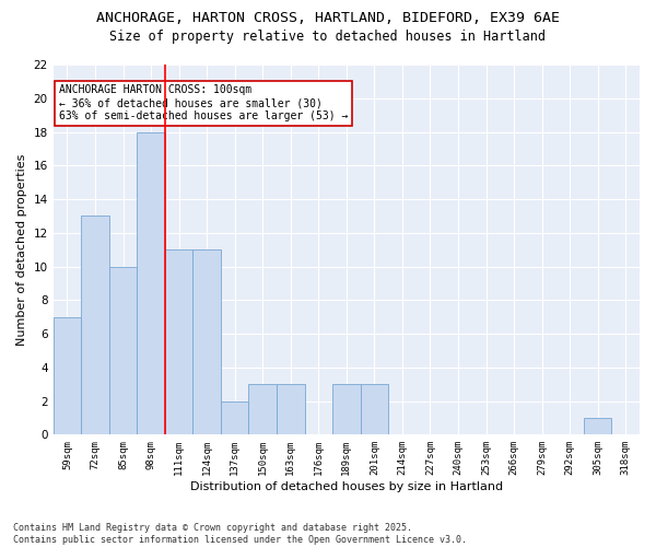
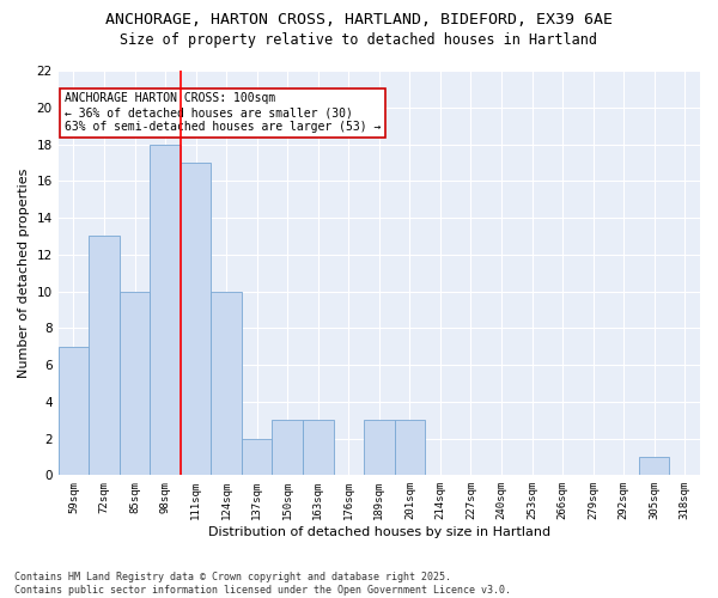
111sqm: 11 -> 17
124sqm: 11 -> 10
